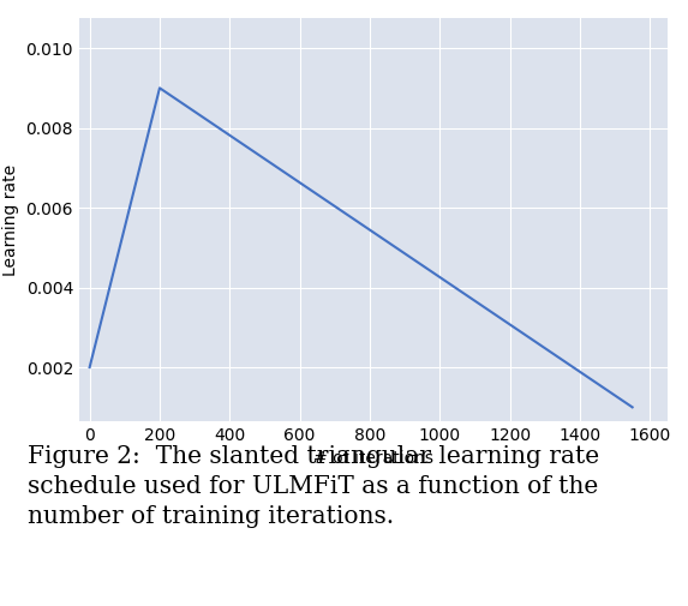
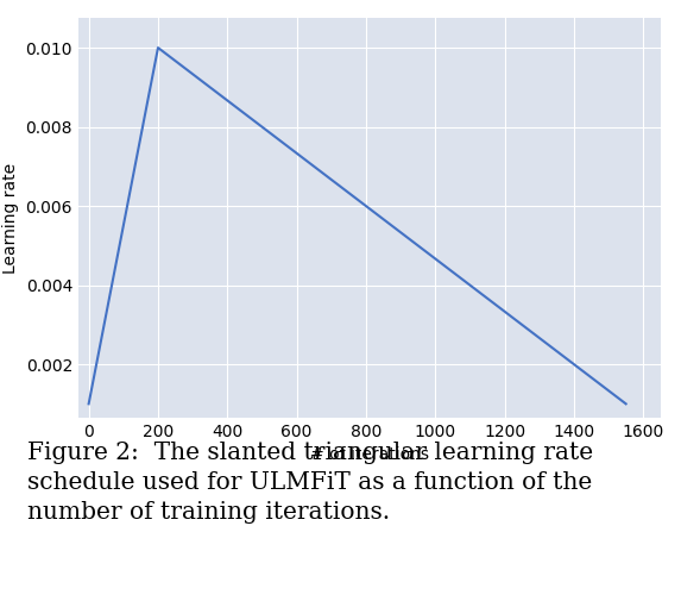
0: 0.002 -> 0.001
200: 0.009 -> 0.010
